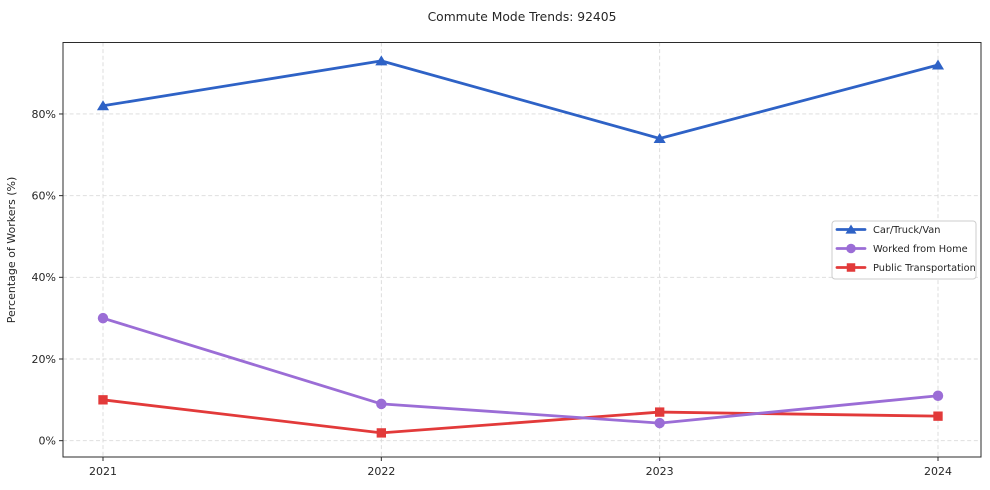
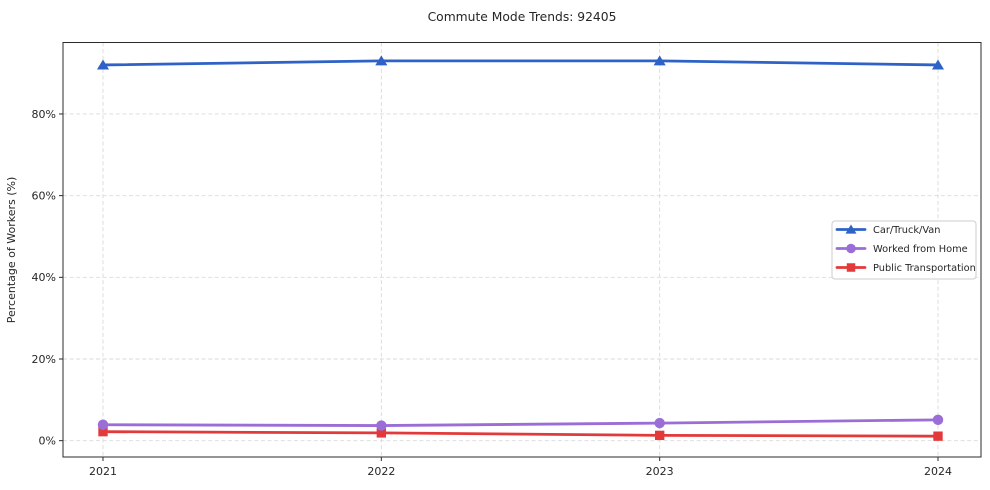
Car/Truck/Van/2021: 82% -> 92%
Worked from Home/2021: 30% -> 4%
Public Transportation/2021: 10% -> 2%
Worked from Home/2022: 9% -> 4%
Car/Truck/Van/2023: 74% -> 93%
Public Transportation/2023: 7% -> 1%
Worked from Home/2024: 11% -> 5%
Public Transportation/2024: 6% -> 1%
